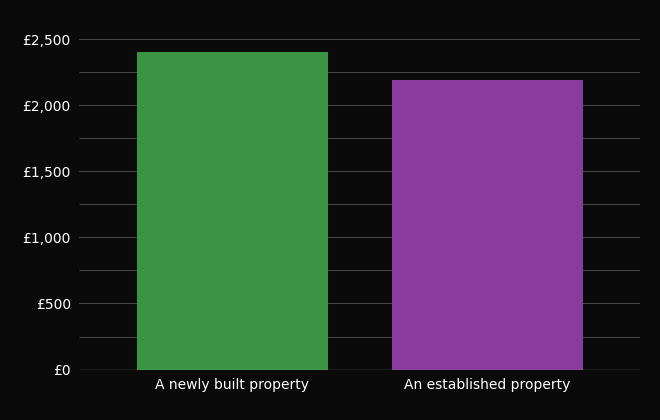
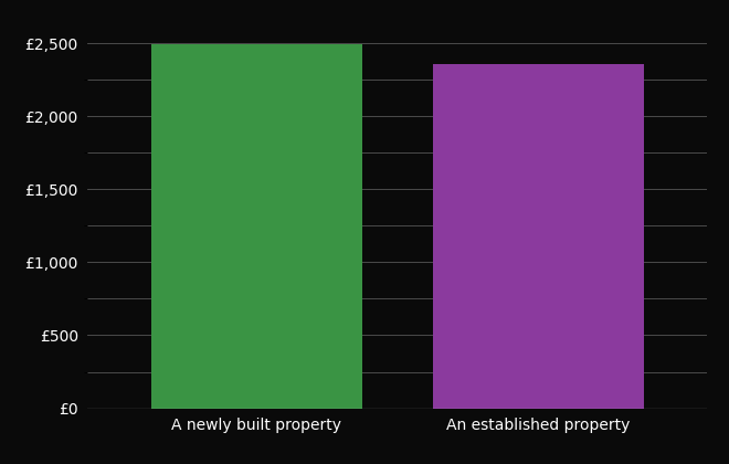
A newly built property: £2,400 -> £2,490
An established property: £2,190 -> £2,360
